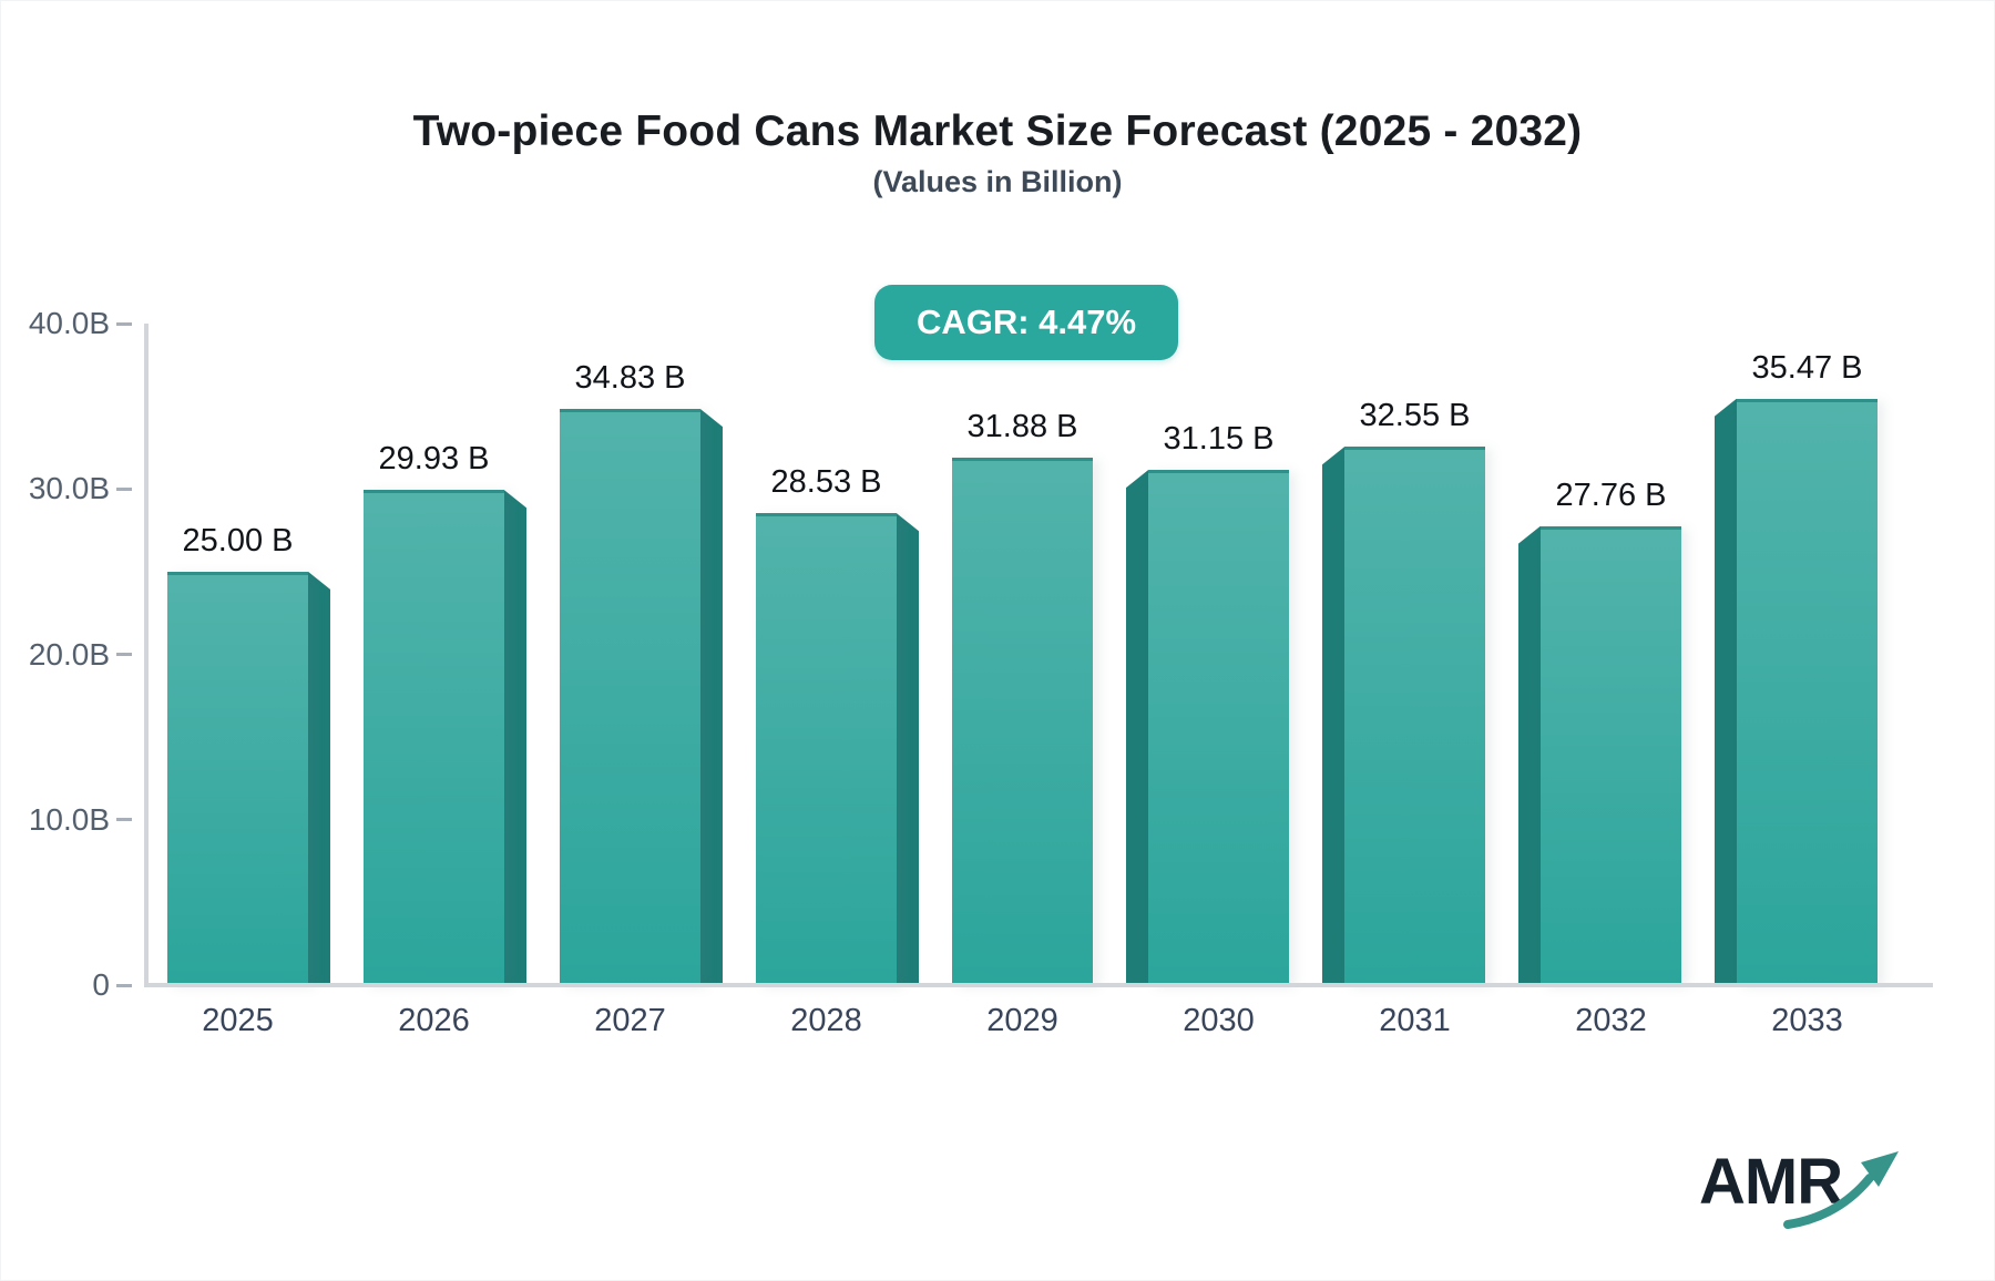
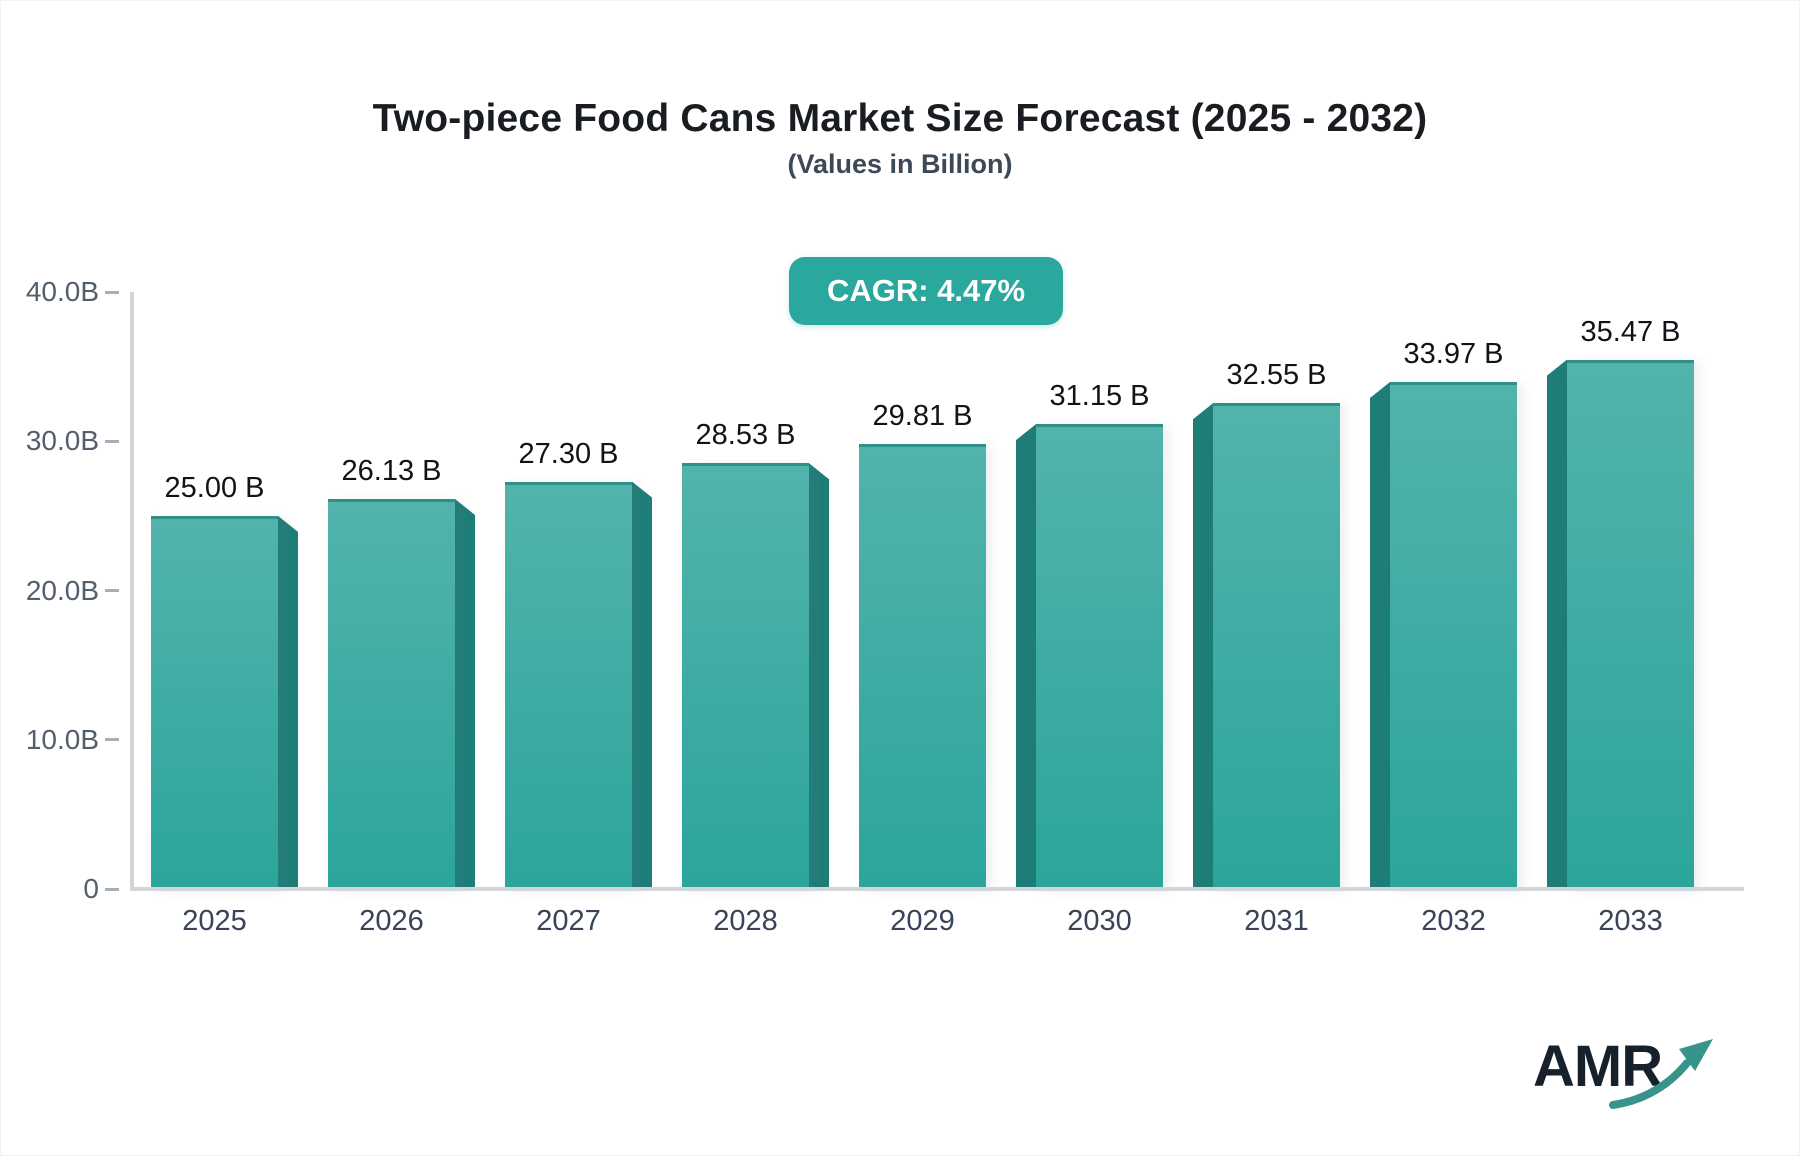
2026: 29.93 -> 26.13
2027: 34.83 -> 27.30
2029: 31.88 -> 29.81
2032: 27.76 -> 33.97
